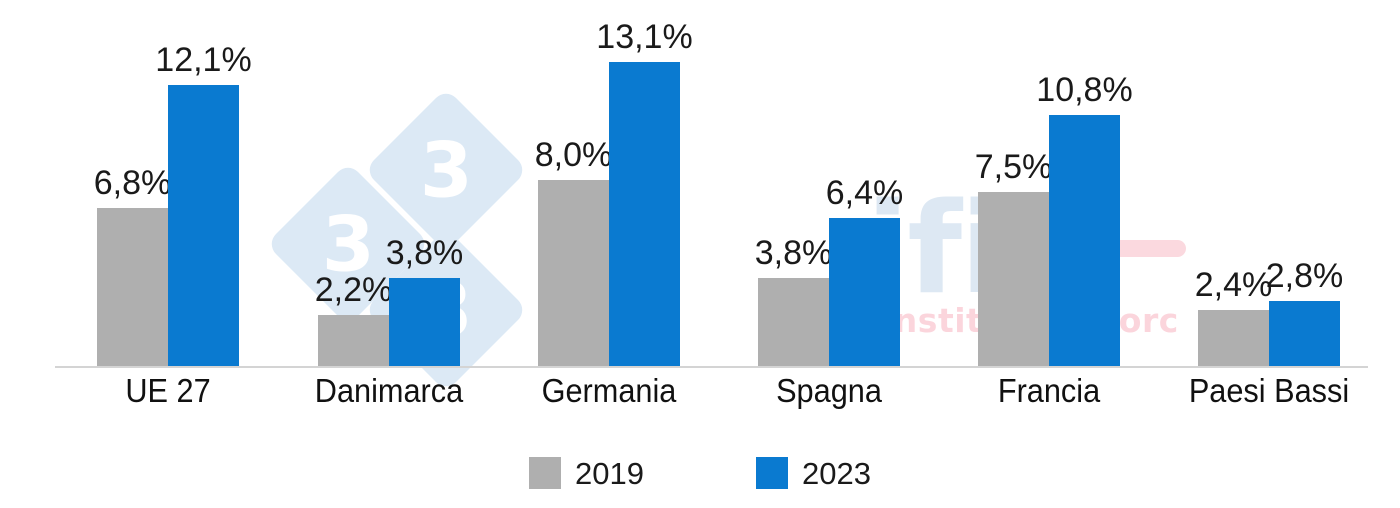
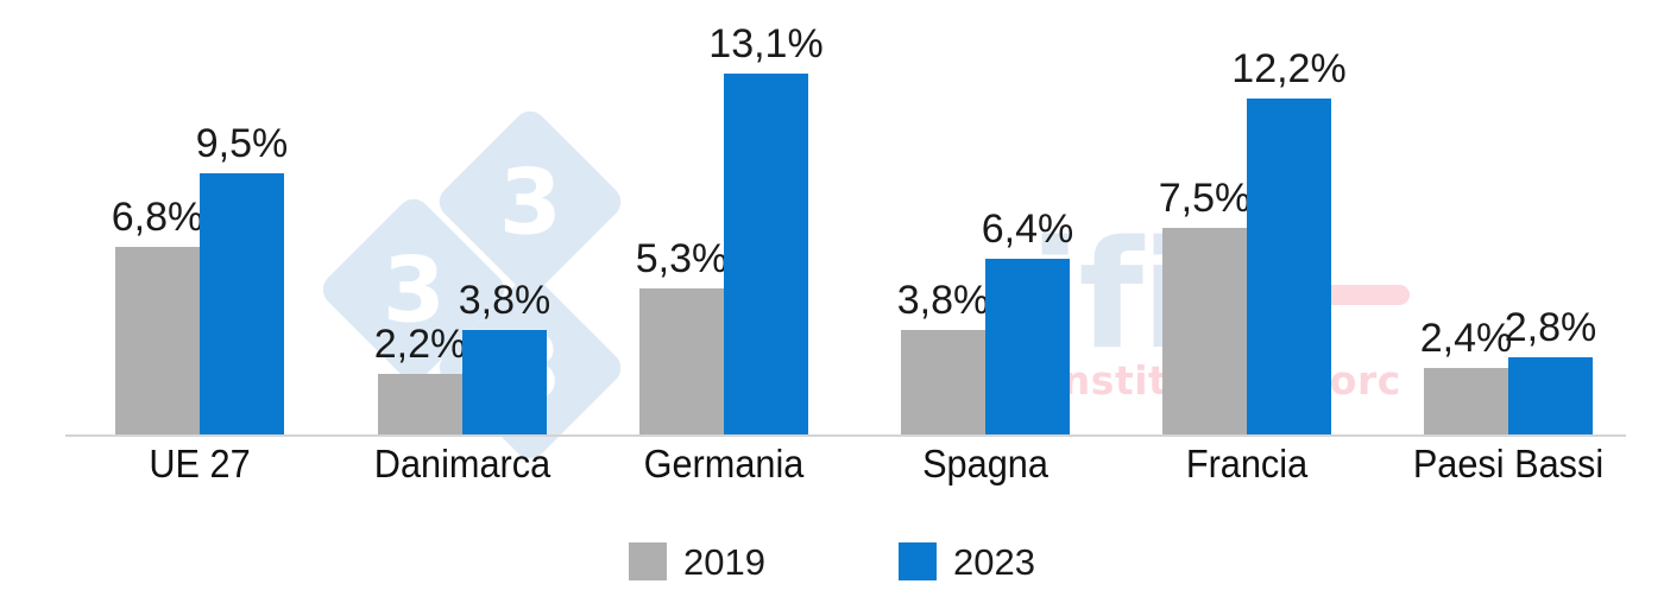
2023/UE 27: 12,1% -> 9,5%
2019/Germania: 8,0% -> 5,3%
2023/Francia: 10,8% -> 12,2%
